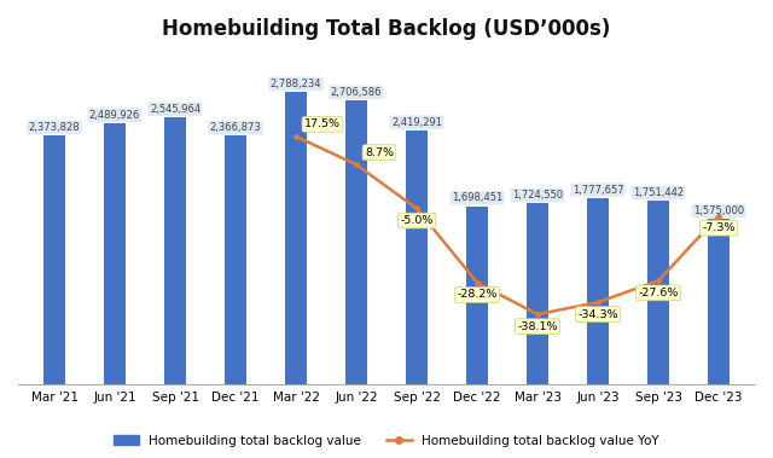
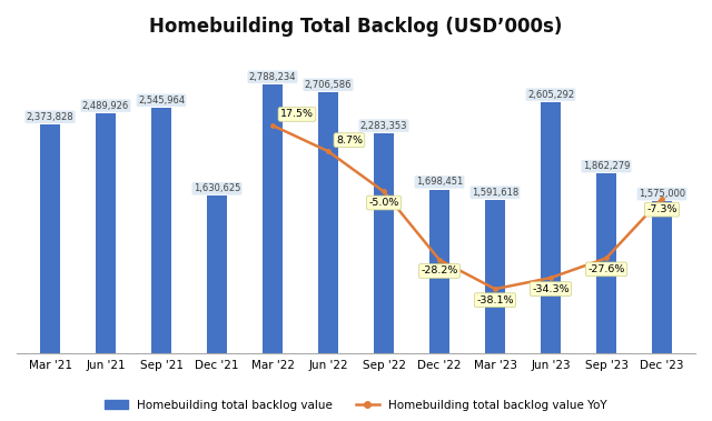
Homebuilding total backlog value/Dec '21: 2,366,873 -> 1,630,625
Homebuilding total backlog value/Sep '22: 2,419,291 -> 2,283,353
Homebuilding total backlog value/Mar '23: 1,724,550 -> 1,591,618
Homebuilding total backlog value/Jun '23: 1,777,657 -> 2,605,292
Homebuilding total backlog value/Sep '23: 1,751,442 -> 1,862,279
